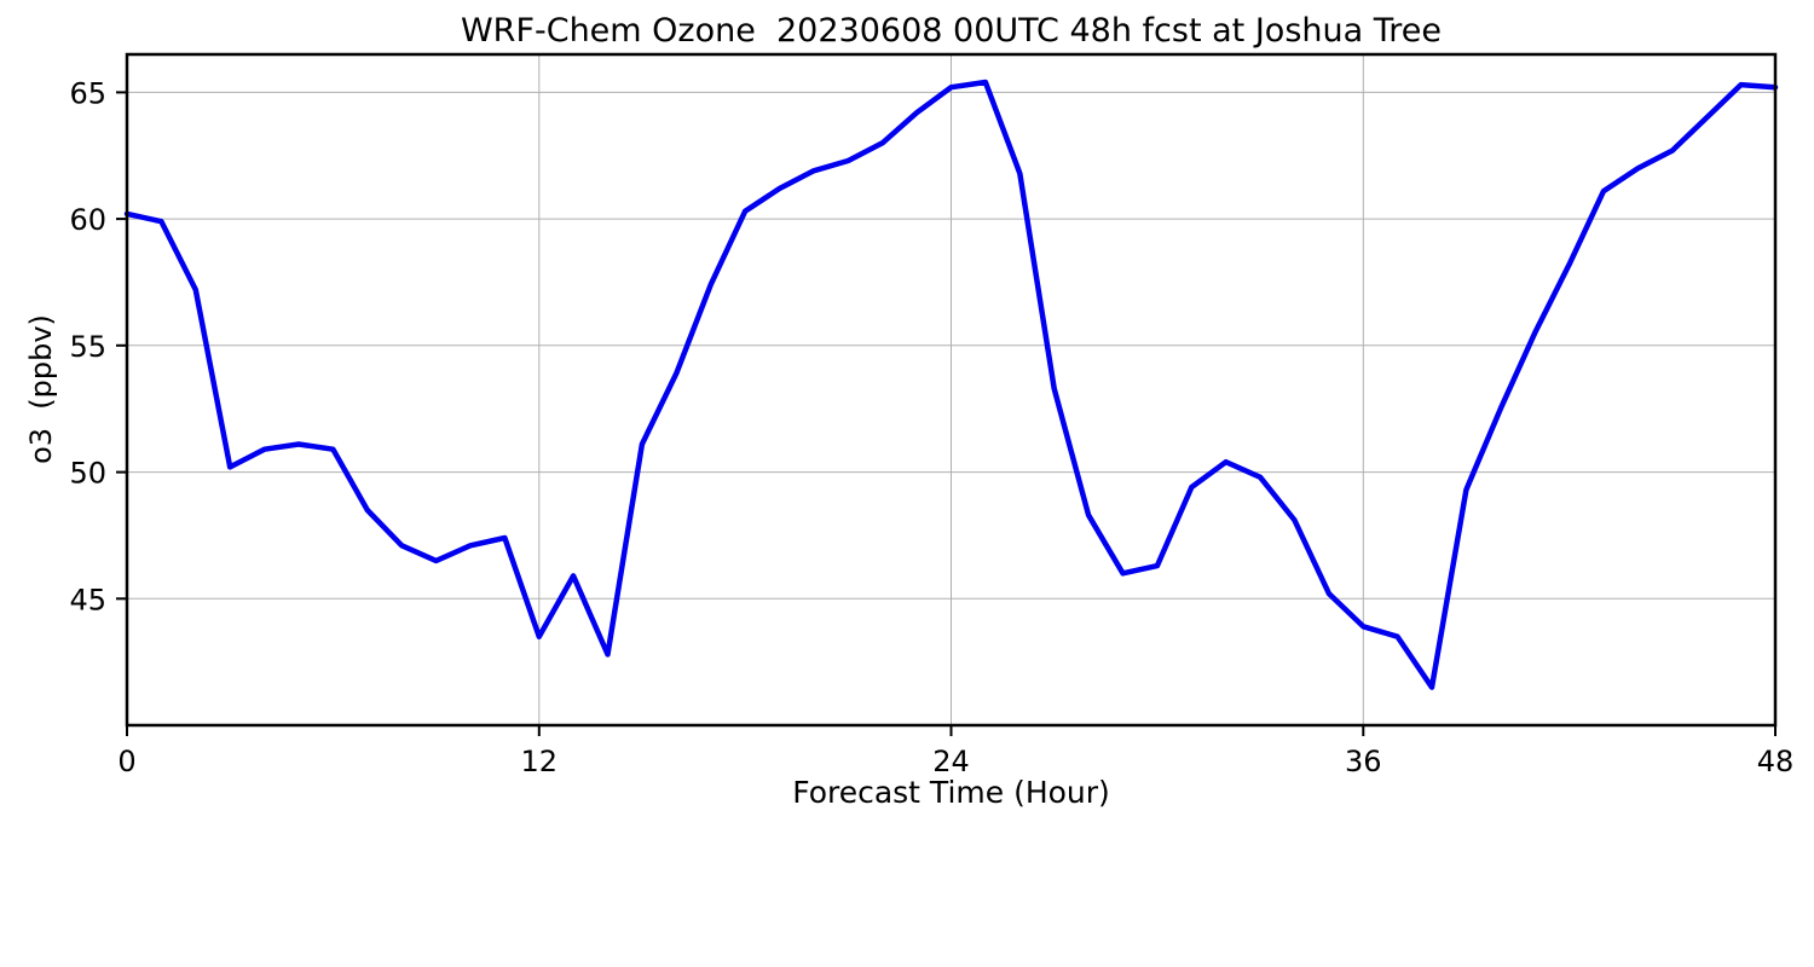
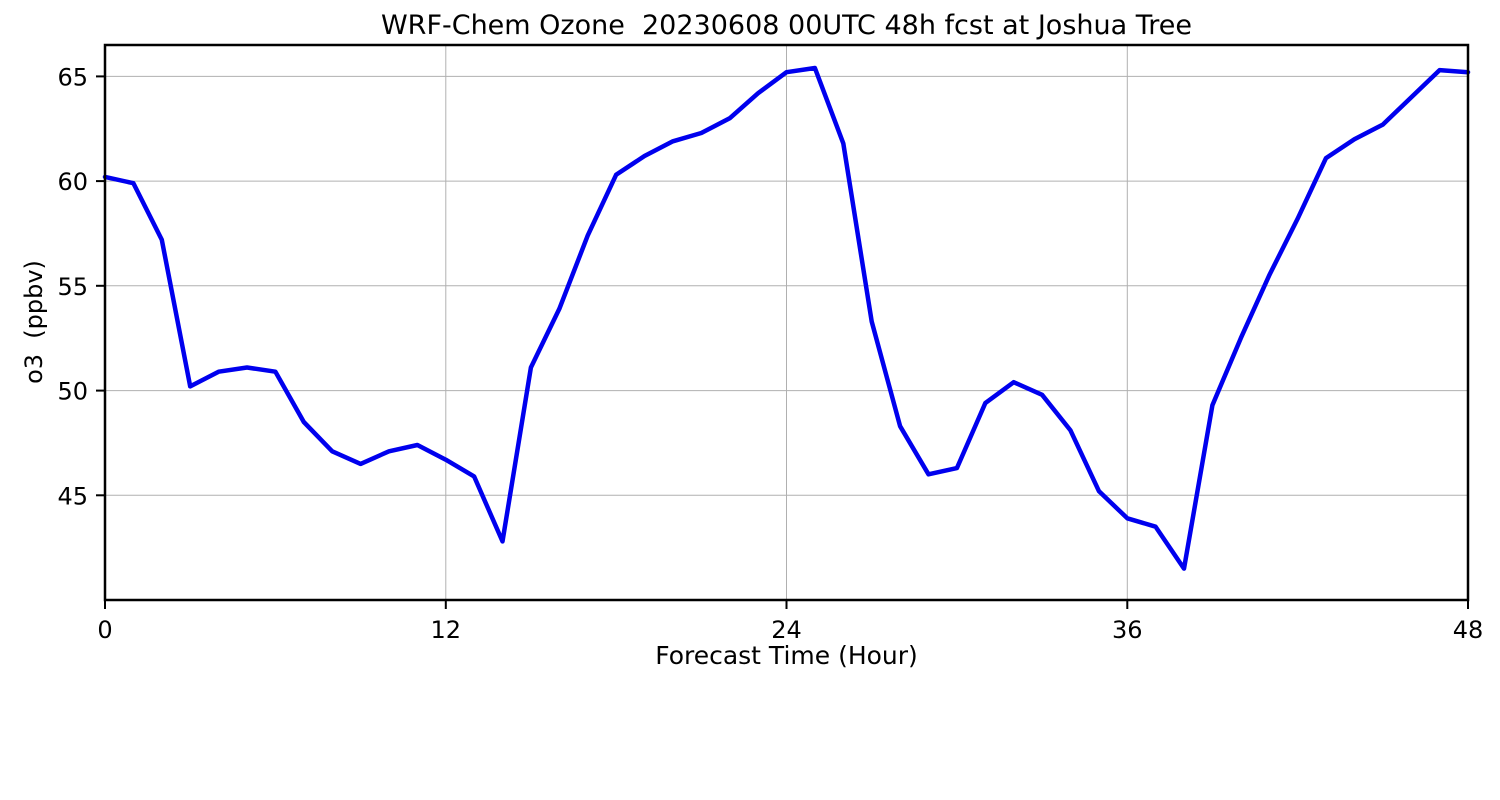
12: 43.5 -> 46.7
